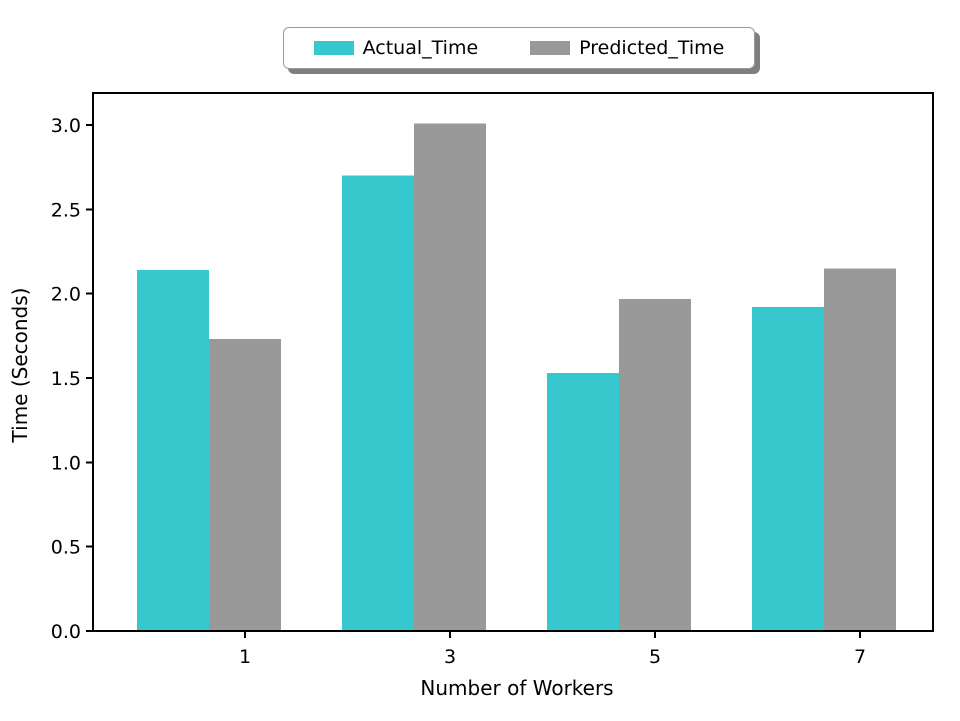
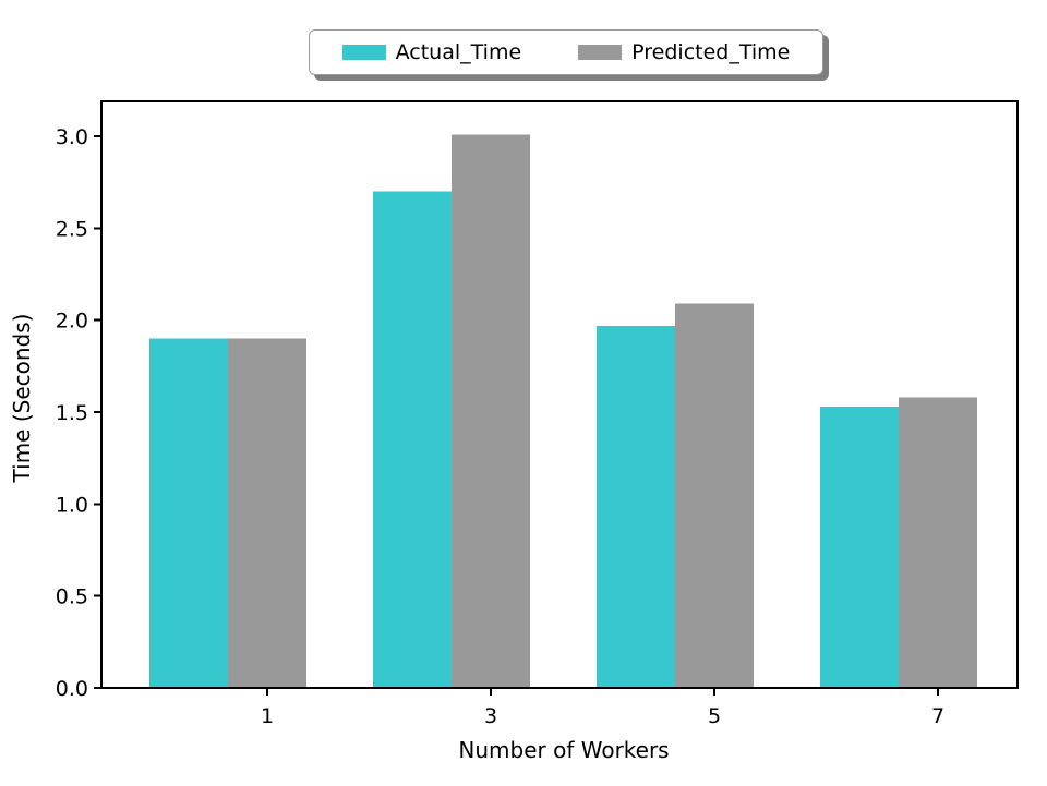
Actual_Time/1: 2.14 -> 1.90
Predicted_Time/1: 1.73 -> 1.90
Actual_Time/5: 1.53 -> 1.97
Predicted_Time/5: 1.97 -> 2.09
Actual_Time/7: 1.92 -> 1.53
Predicted_Time/7: 2.15 -> 1.58
